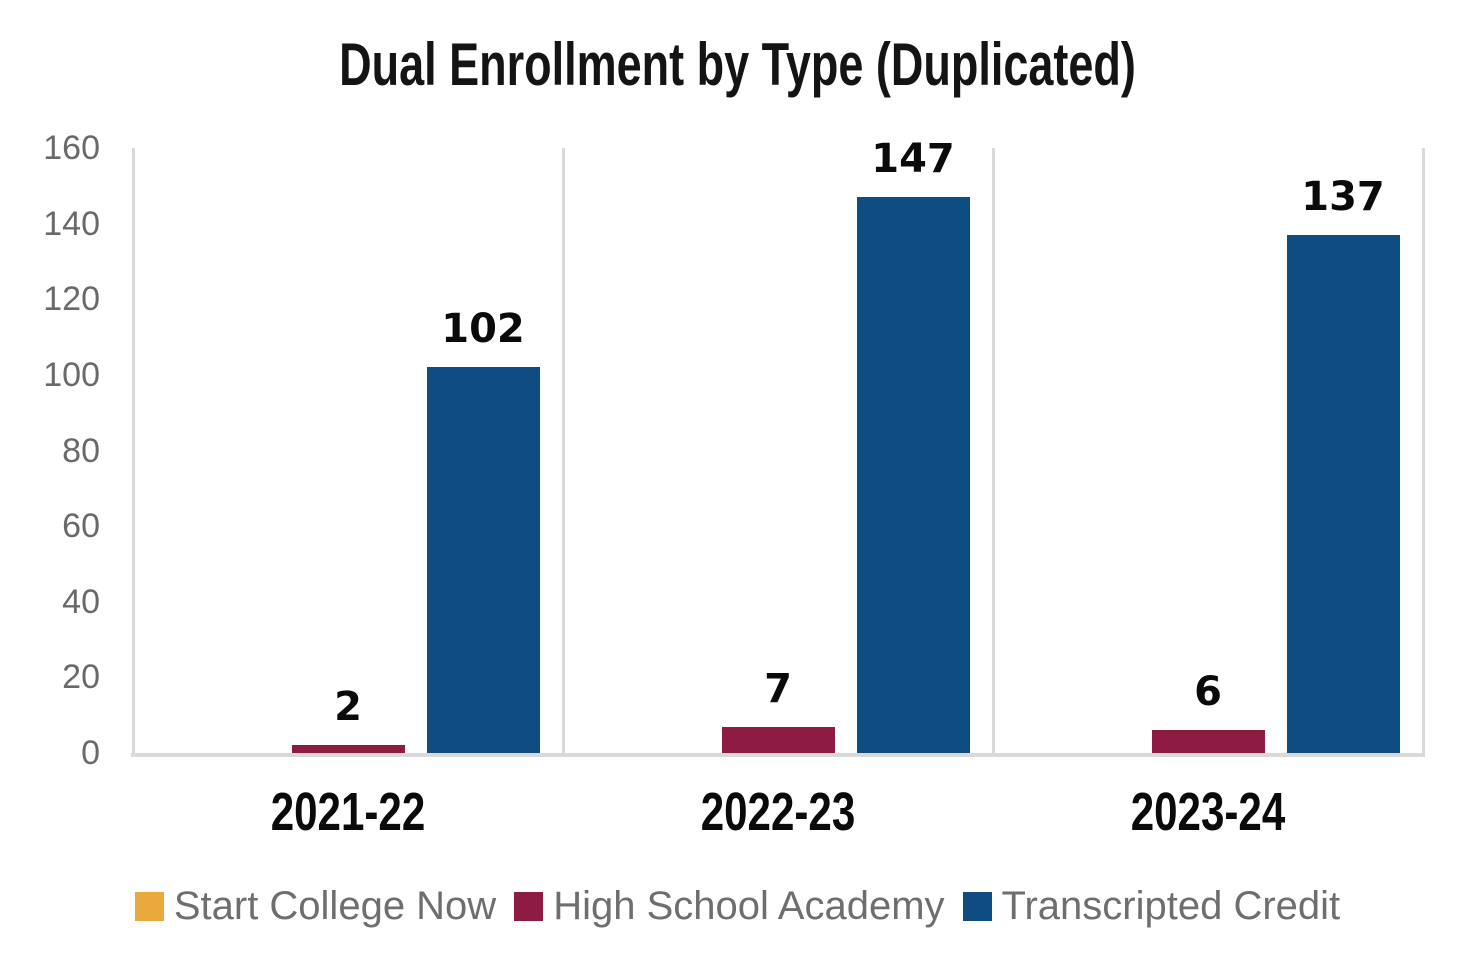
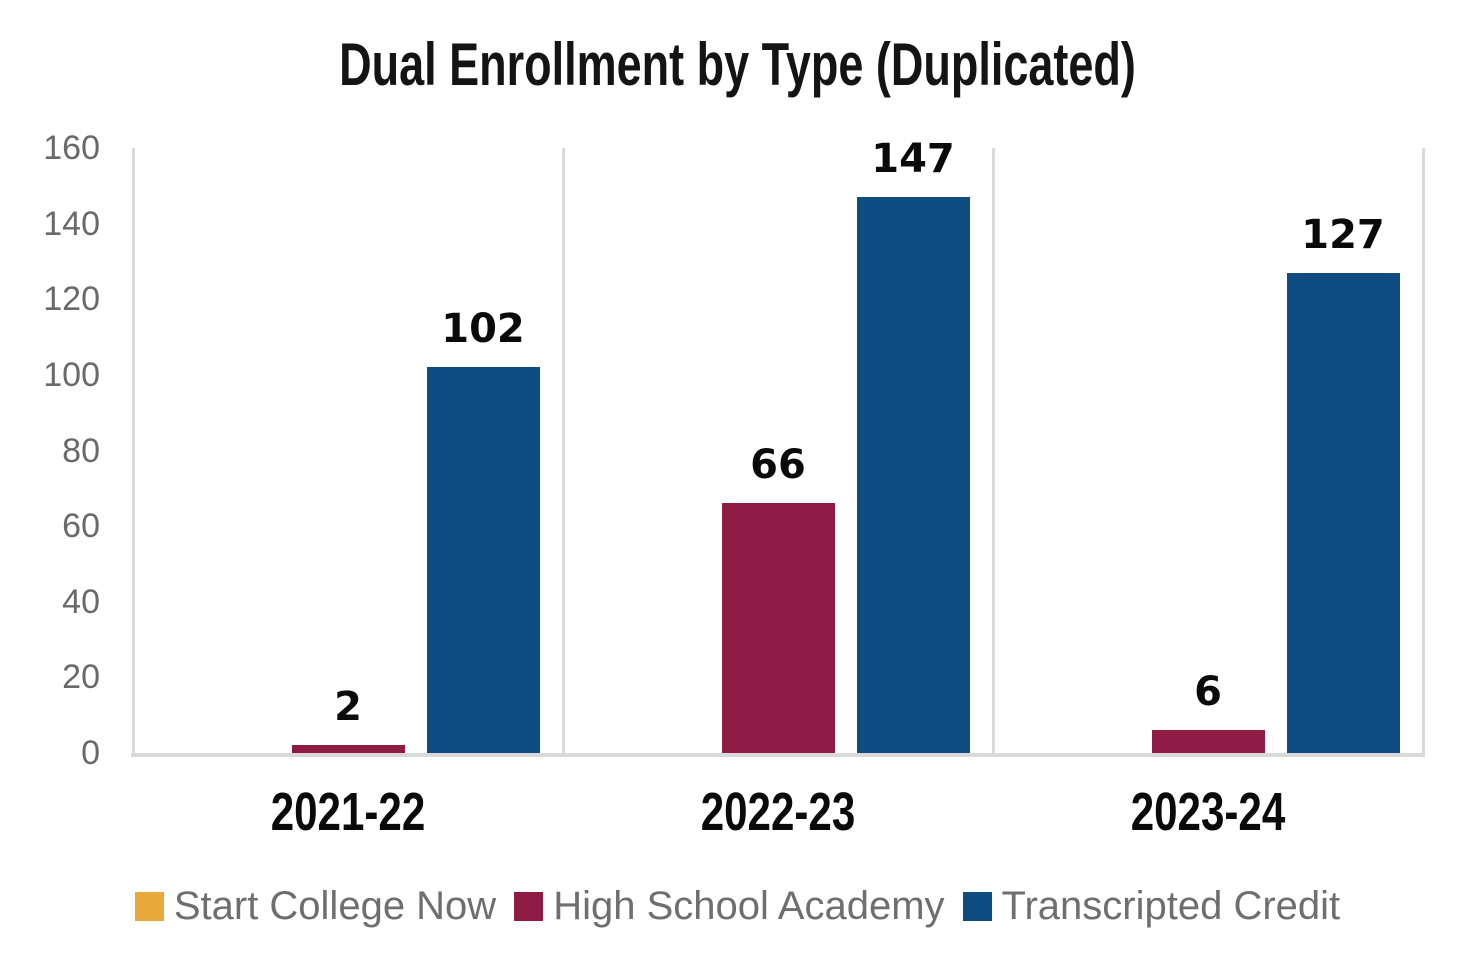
High School Academy/2022-23: 7 -> 66
Transcripted Credit/2023-24: 137 -> 127
